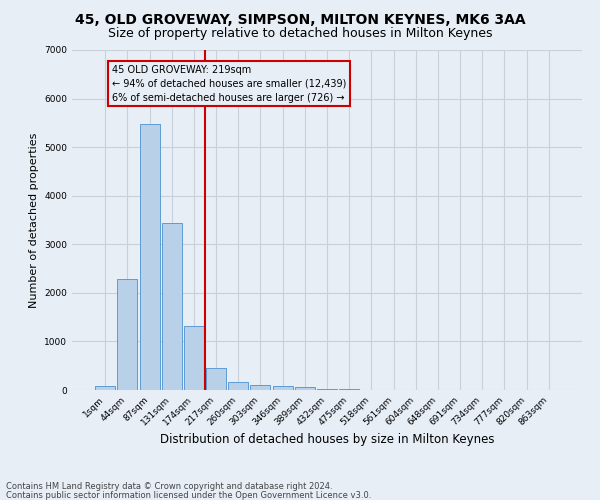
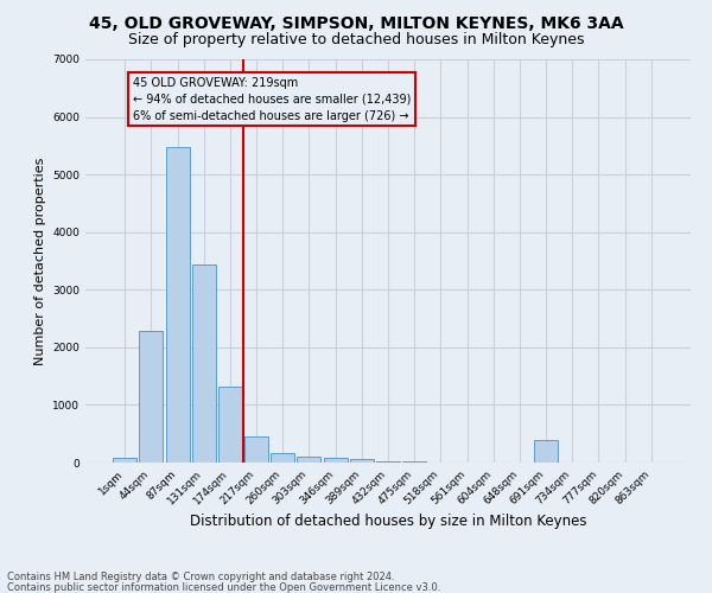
691sqm: 0 -> 400
